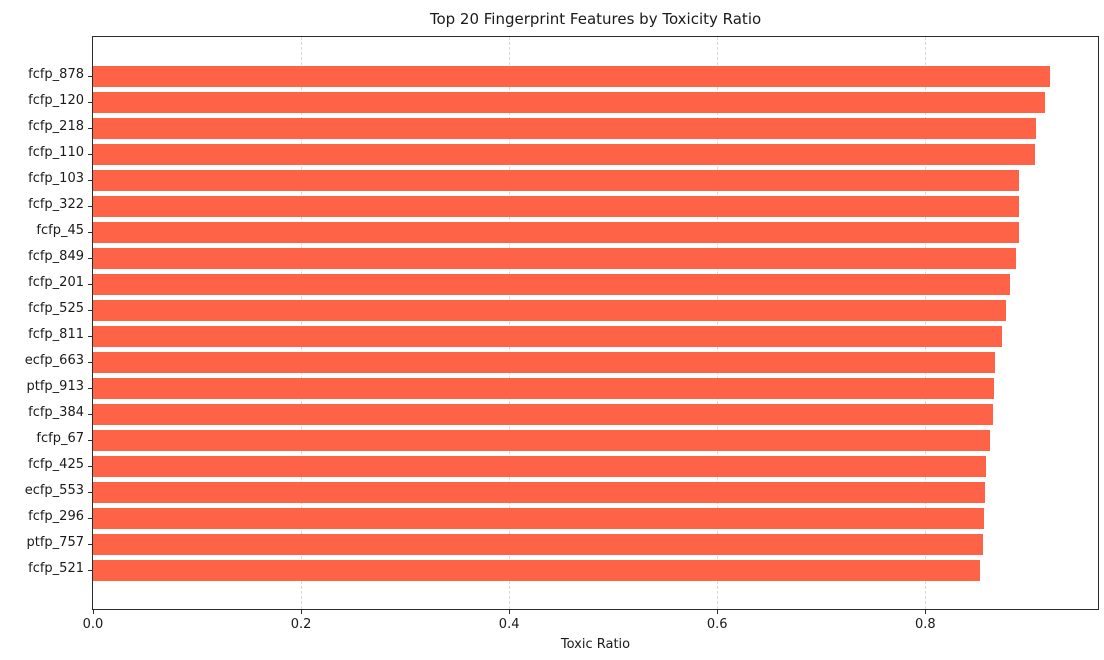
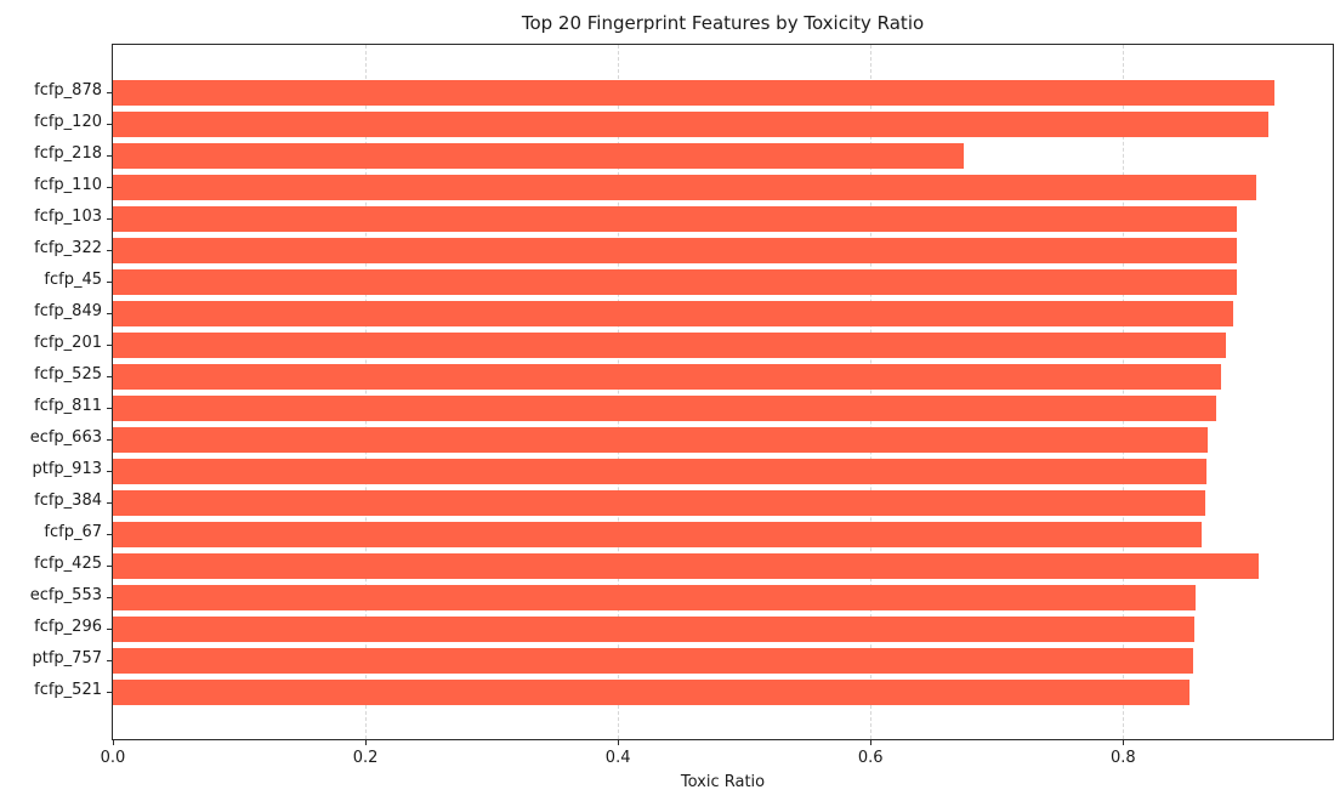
fcfp_218: 0.906 -> 0.674
fcfp_425: 0.858 -> 0.907
